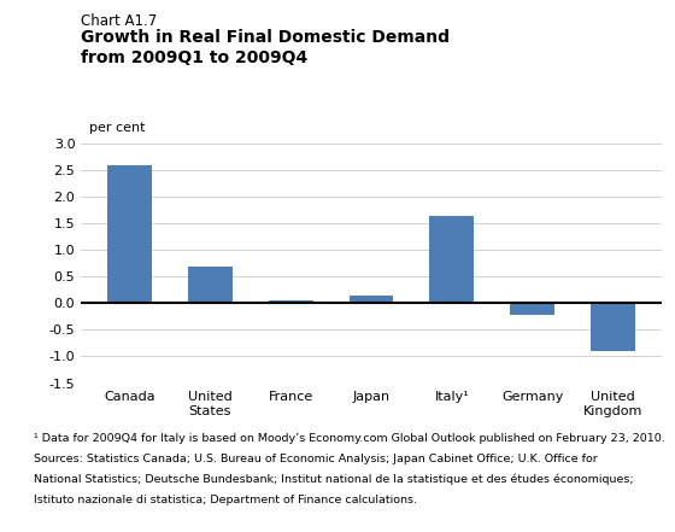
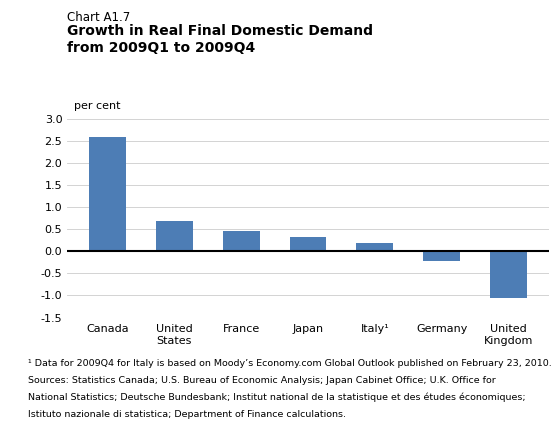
France: 0.05 -> 0.47
Japan: 0.15 -> 0.33
Italy¹: 1.65 -> 0.18
United Kingdom: -0.90 -> -1.05
